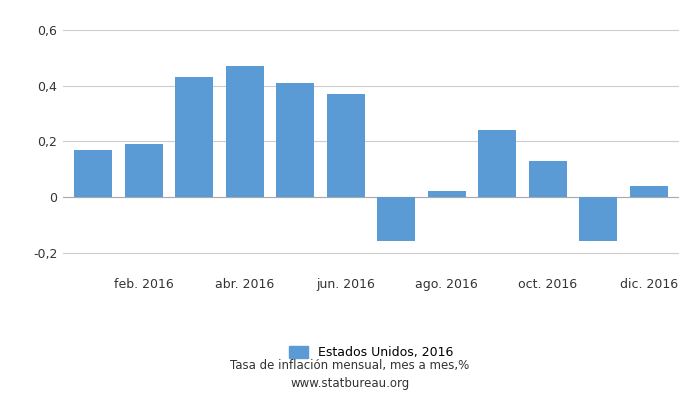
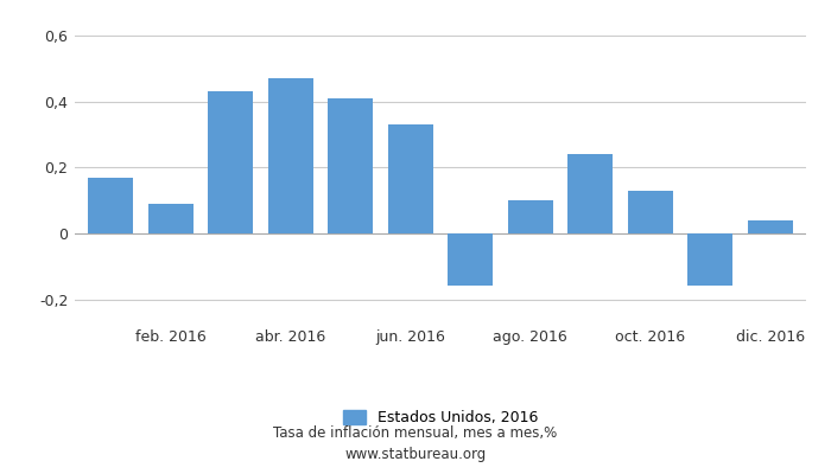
feb. 2016: 0,19 -> 0,09
jun. 2016: 0,37 -> 0,33
ago. 2016: 0,02 -> 0,10
